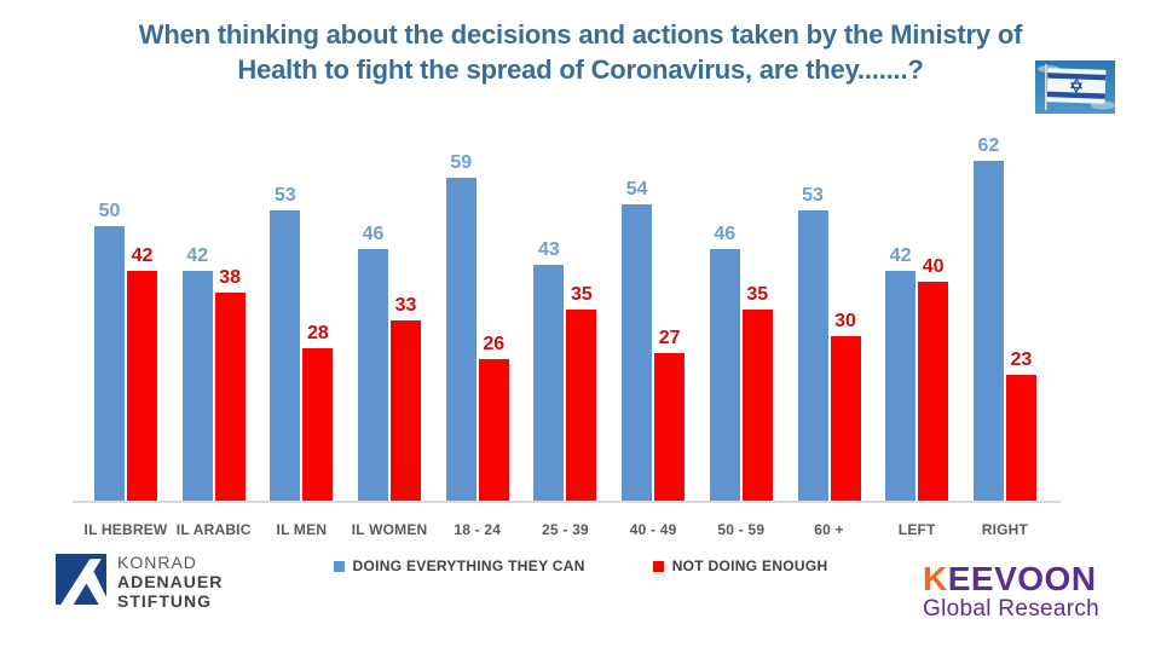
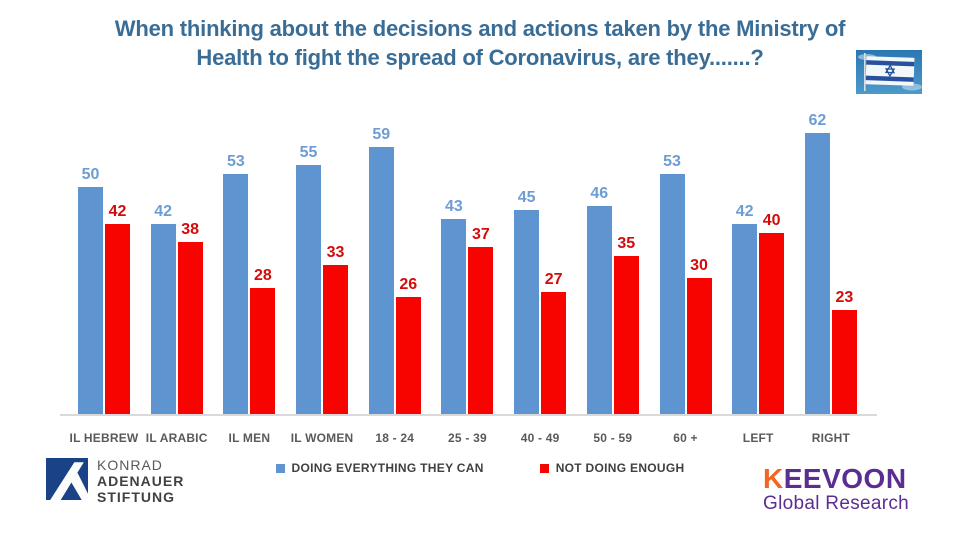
DOING EVERYTHING THEY CAN/IL WOMEN: 46 -> 55
NOT DOING ENOUGH/25 - 39: 35 -> 37
DOING EVERYTHING THEY CAN/40 - 49: 54 -> 45
